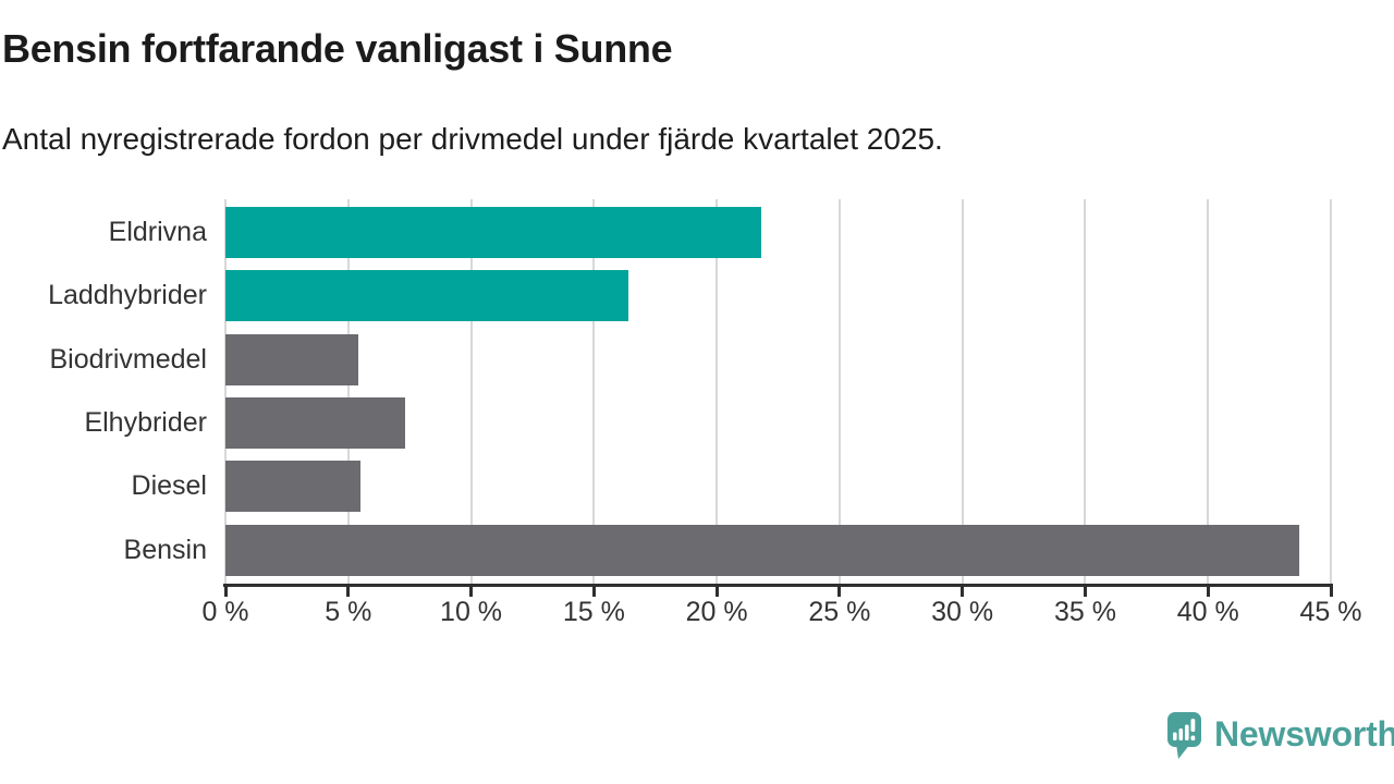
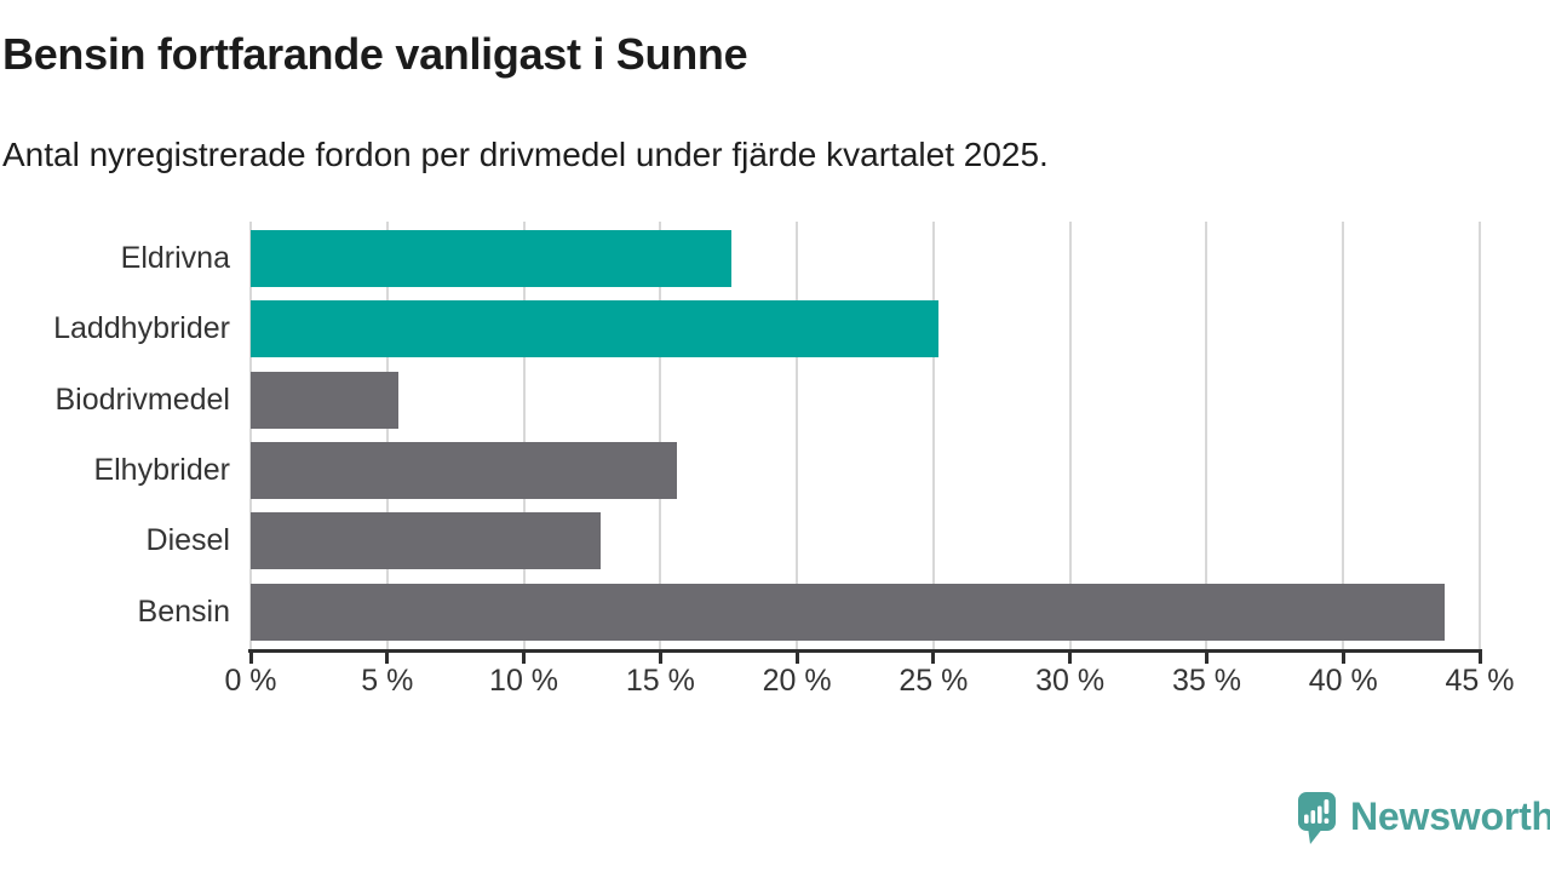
Eldrivna: 21.8% -> 17.6%
Laddhybrider: 16.4% -> 25.2%
Elhybrider: 7.3% -> 15.6%
Diesel: 5.5% -> 12.8%
